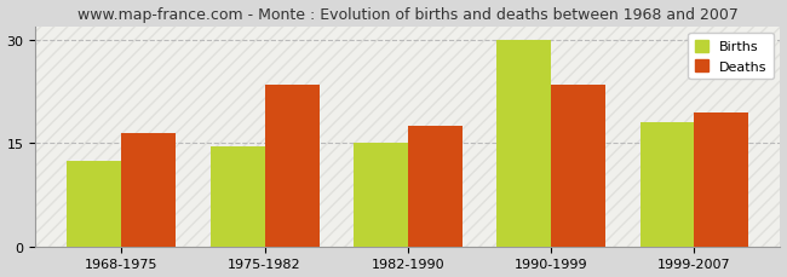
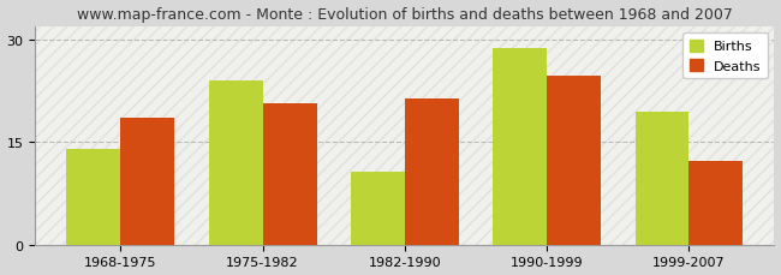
Births/1968-1975: 12.5 -> 14.0
Deaths/1968-1975: 16.5 -> 18.6
Births/1975-1982: 14.5 -> 24.0
Deaths/1975-1982: 23.5 -> 20.6
Births/1982-1990: 15.0 -> 10.6
Deaths/1982-1990: 17.5 -> 21.4
Births/1990-1999: 30.0 -> 28.8
Deaths/1990-1999: 23.5 -> 24.8
Births/1999-2007: 18.0 -> 19.4
Deaths/1999-2007: 19.5 -> 12.2
